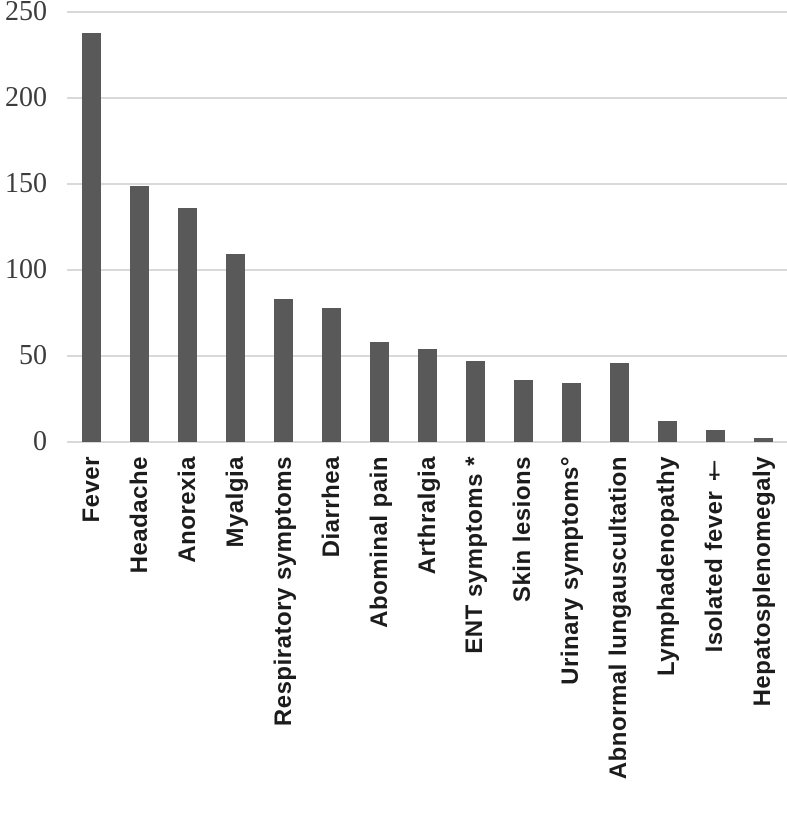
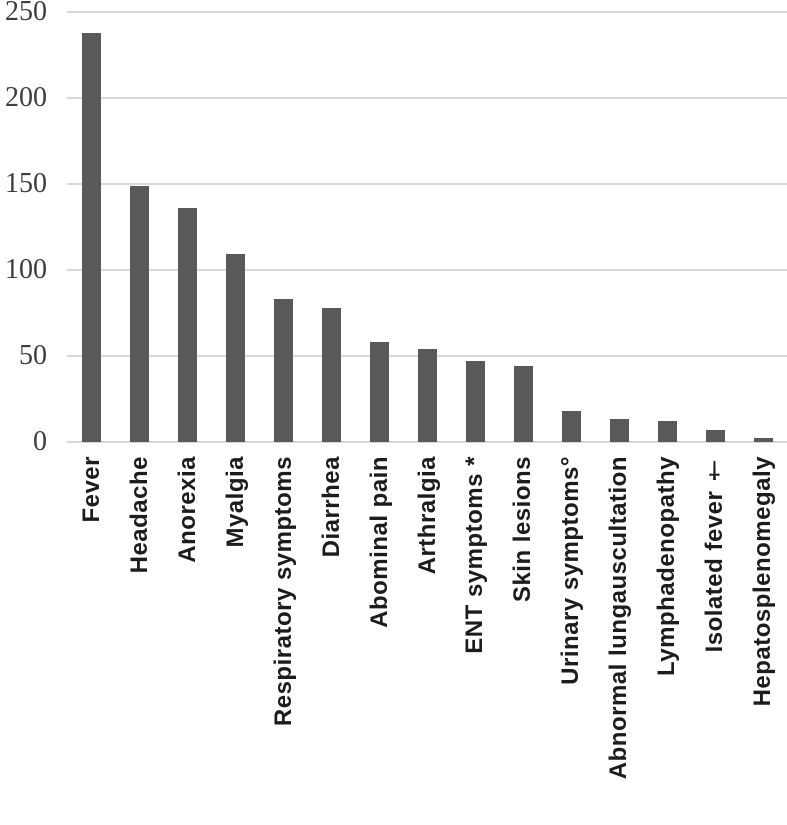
Skin lesions: 36 -> 44
Urinary symptoms°: 34 -> 18
Abnormal lungauscultation: 46 -> 13
